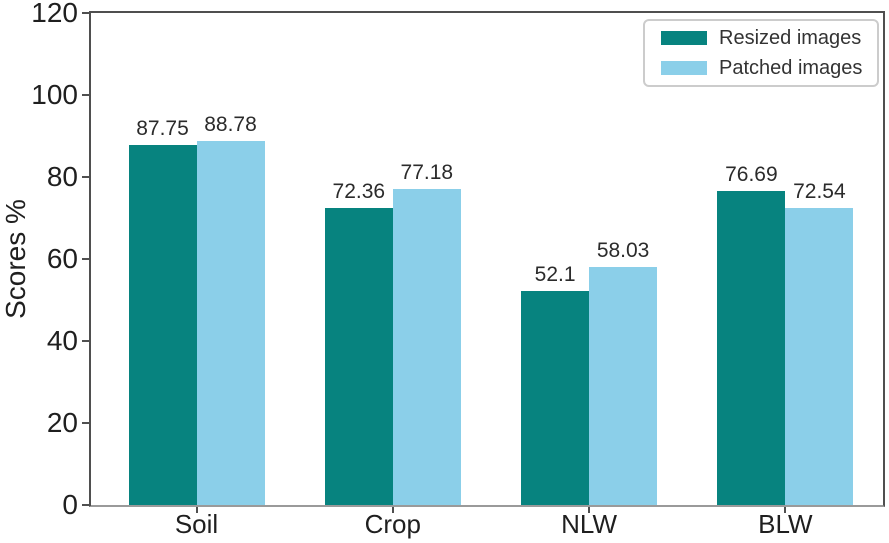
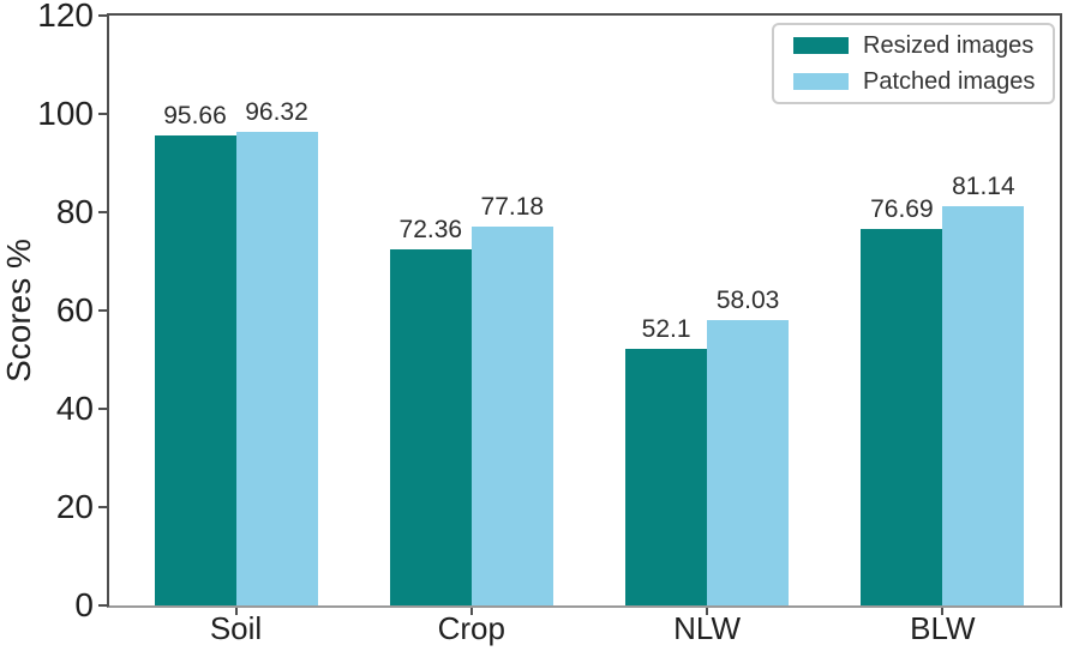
Resized images/Soil: 87.75 -> 95.66
Patched images/Soil: 88.78 -> 96.32
Patched images/BLW: 72.54 -> 81.14
